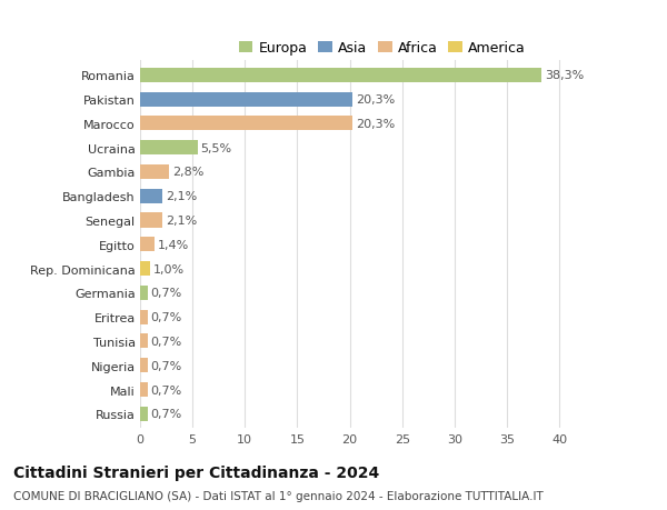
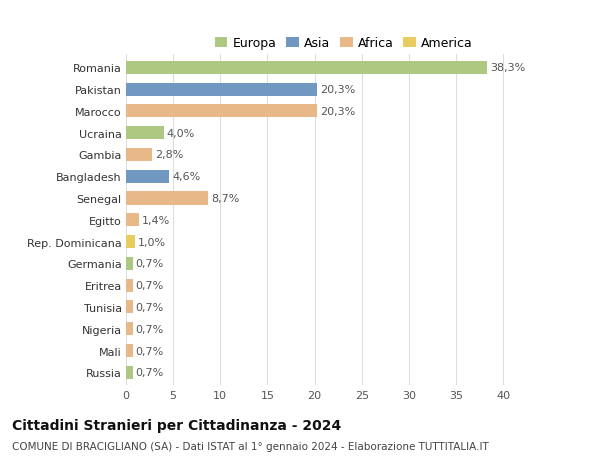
Ucraina: 5,5% -> 4,0%
Bangladesh: 2,1% -> 4,6%
Senegal: 2,1% -> 8,7%
